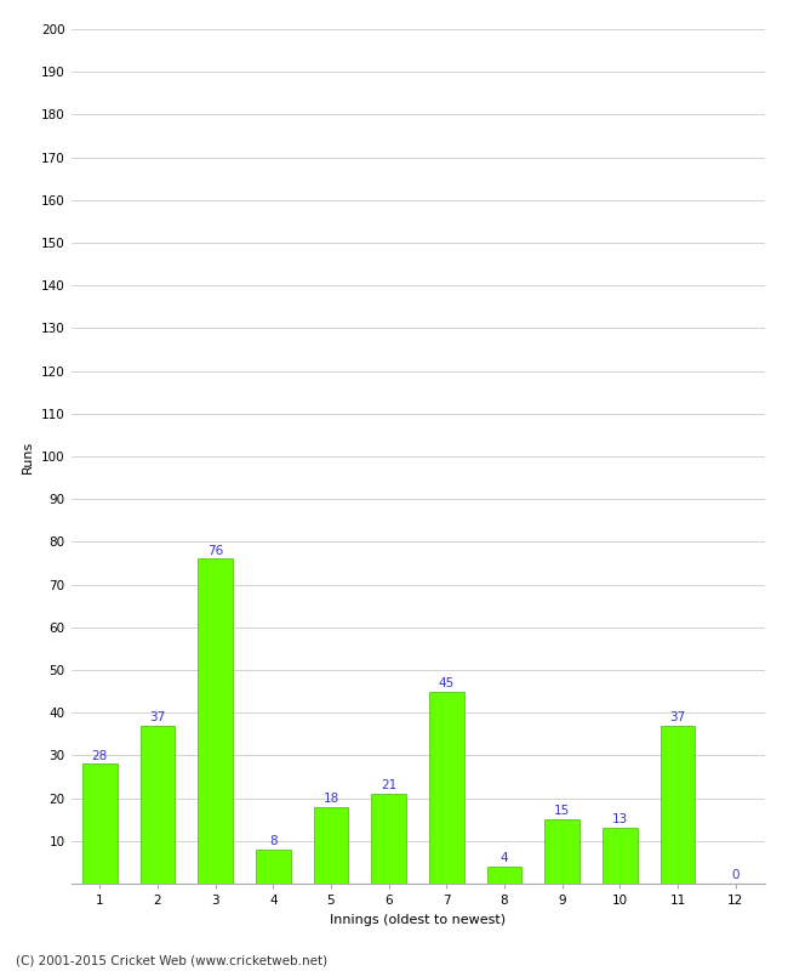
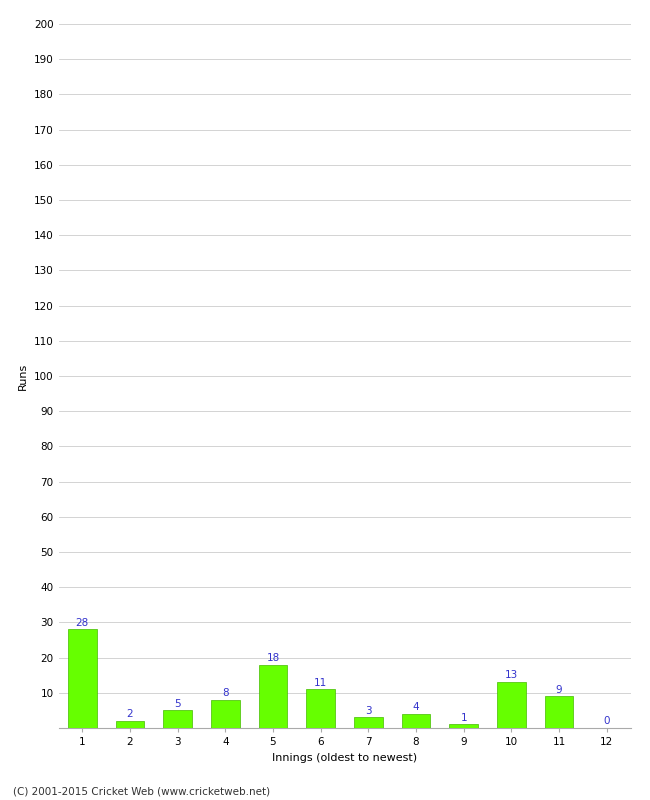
2: 37 -> 2
3: 76 -> 5
6: 21 -> 11
7: 45 -> 3
9: 15 -> 1
11: 37 -> 9
